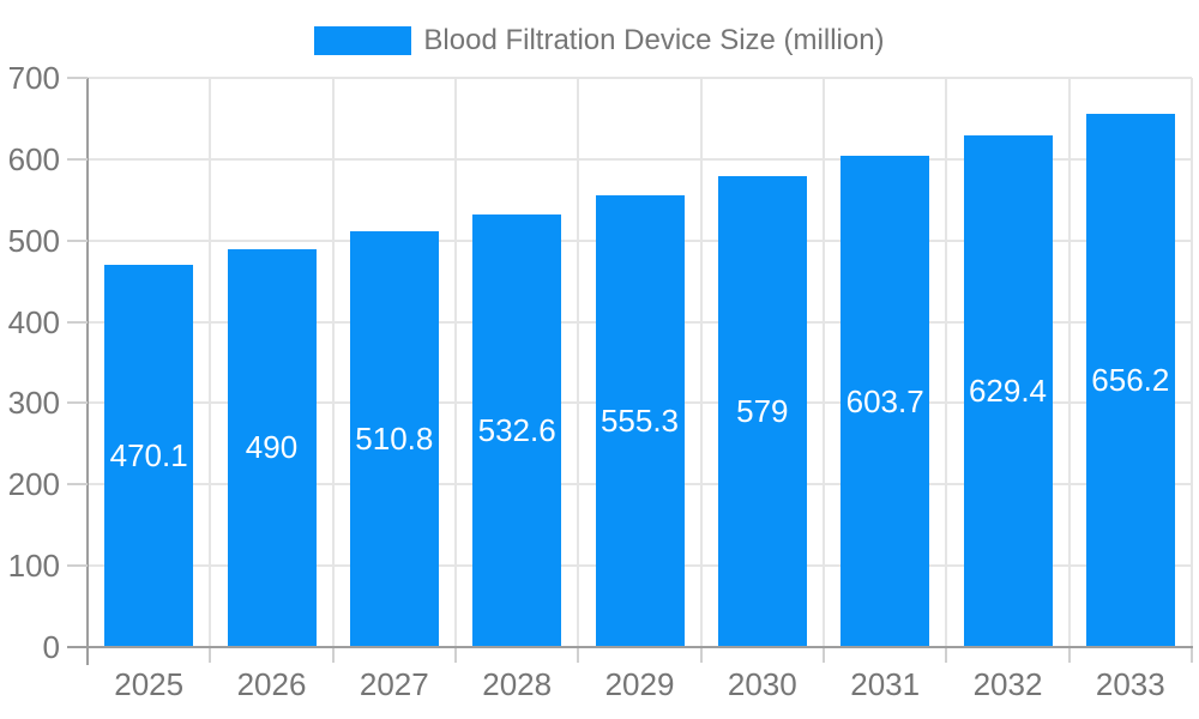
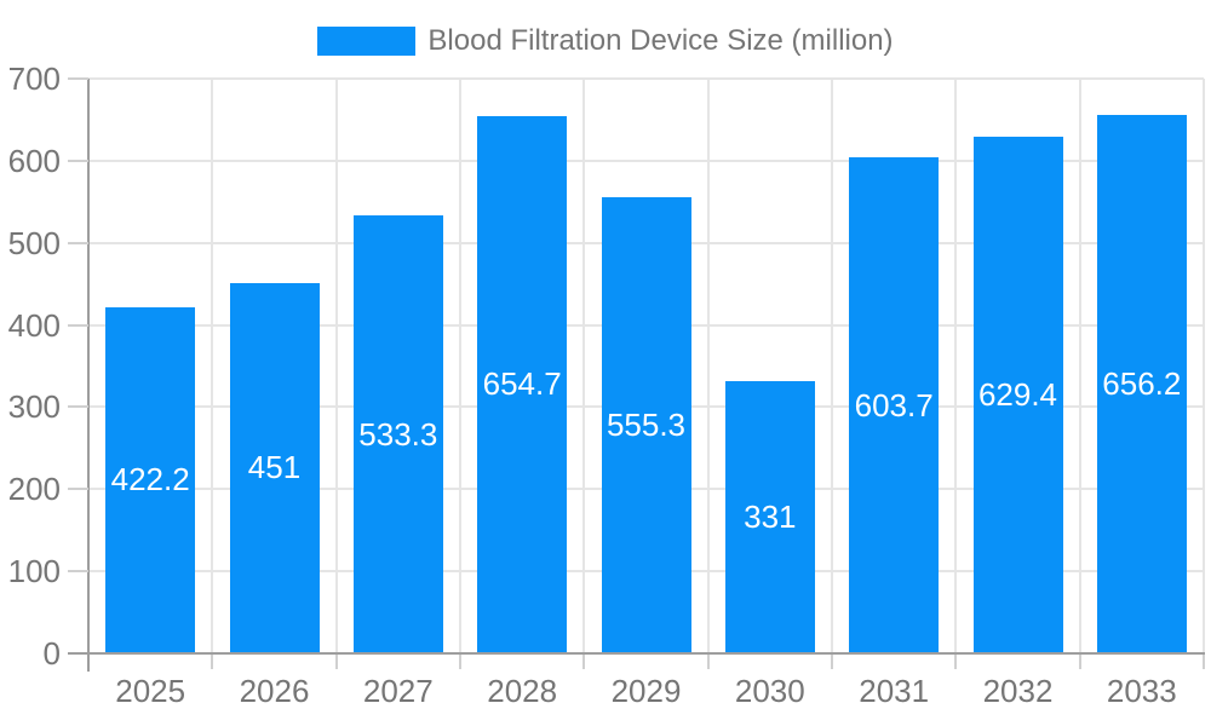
2025: 470.1 -> 422.2
2026: 490 -> 451
2027: 510.8 -> 533.3
2028: 532.6 -> 654.7
2030: 579 -> 331
